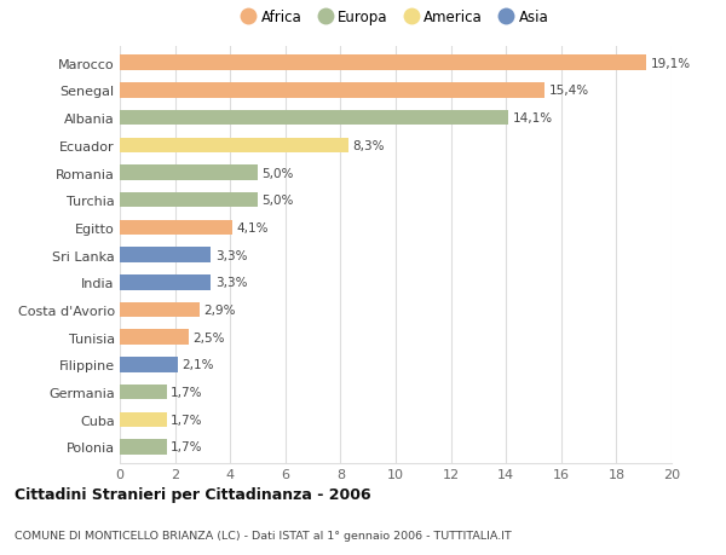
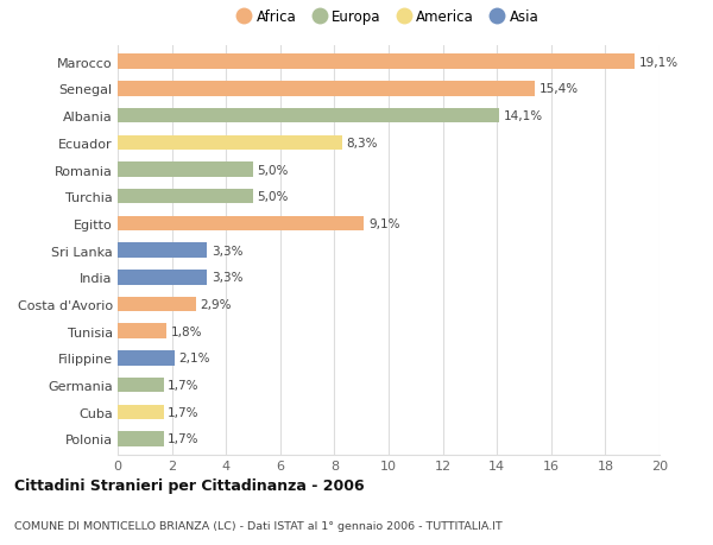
Egitto: 4,1% -> 9,1%
Tunisia: 2,5% -> 1,8%
